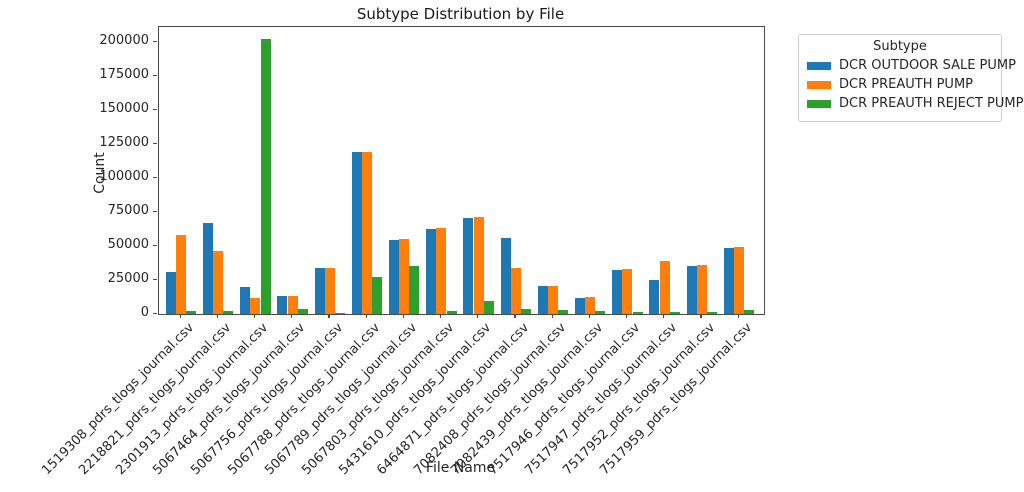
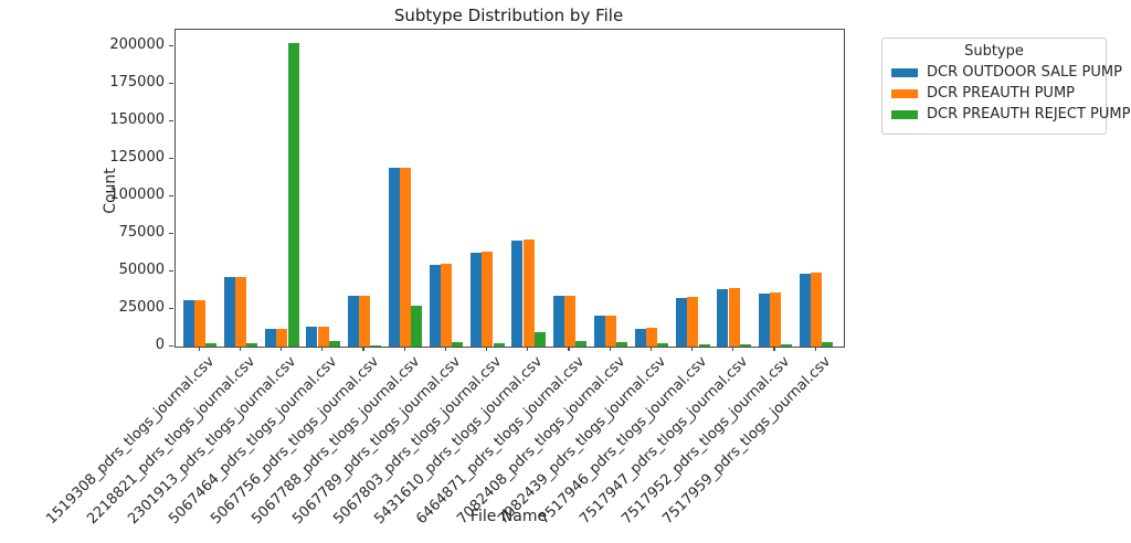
DCR PREAUTH PUMP/1519308_pdrs_tlogs_journal.csv: 58000 -> 31000
DCR OUTDOOR SALE PUMP/2218821_pdrs_tlogs_journal.csv: 67000 -> 46000
DCR OUTDOOR SALE PUMP/2301913_pdrs_tlogs_journal.csv: 20000 -> 12000
DCR PREAUTH REJECT PUMP/5067789_pdrs_tlogs_journal.csv: 35000 -> 3000
DCR OUTDOOR SALE PUMP/6464871_pdrs_tlogs_journal.csv: 56000 -> 34000
DCR OUTDOOR SALE PUMP/7517947_pdrs_tlogs_journal.csv: 25000 -> 38000
